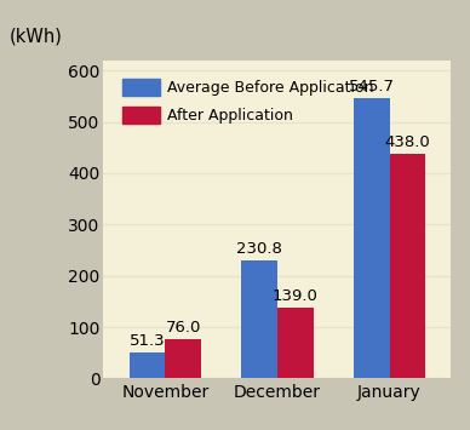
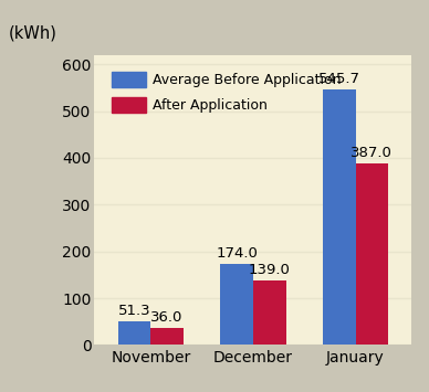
After Application/November: 76.0 -> 36.0
Average Before Application/December: 230.8 -> 174.0
After Application/January: 438.0 -> 387.0
